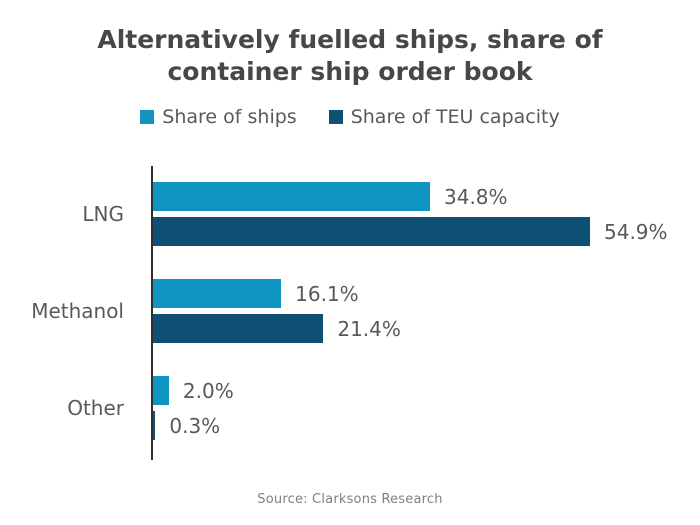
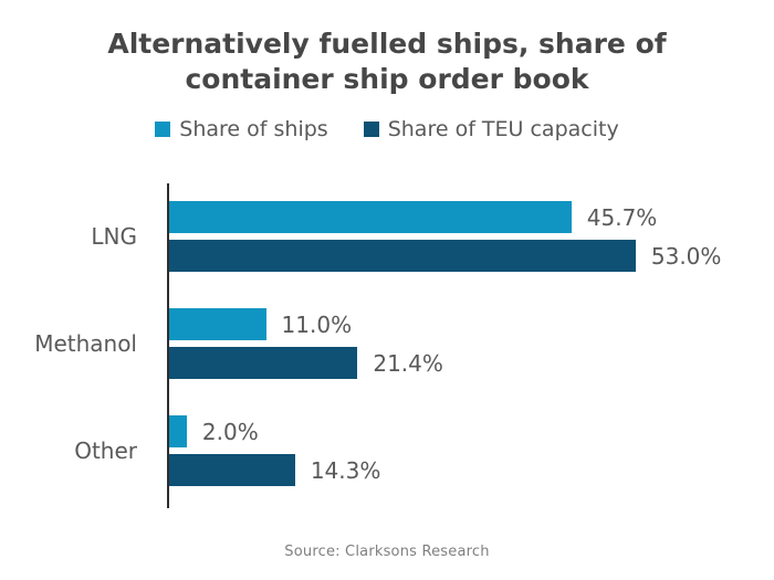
Share of ships/LNG: 34.8% -> 45.7%
Share of TEU capacity/LNG: 54.9% -> 53.0%
Share of ships/Methanol: 16.1% -> 11.0%
Share of TEU capacity/Other: 0.3% -> 14.3%
